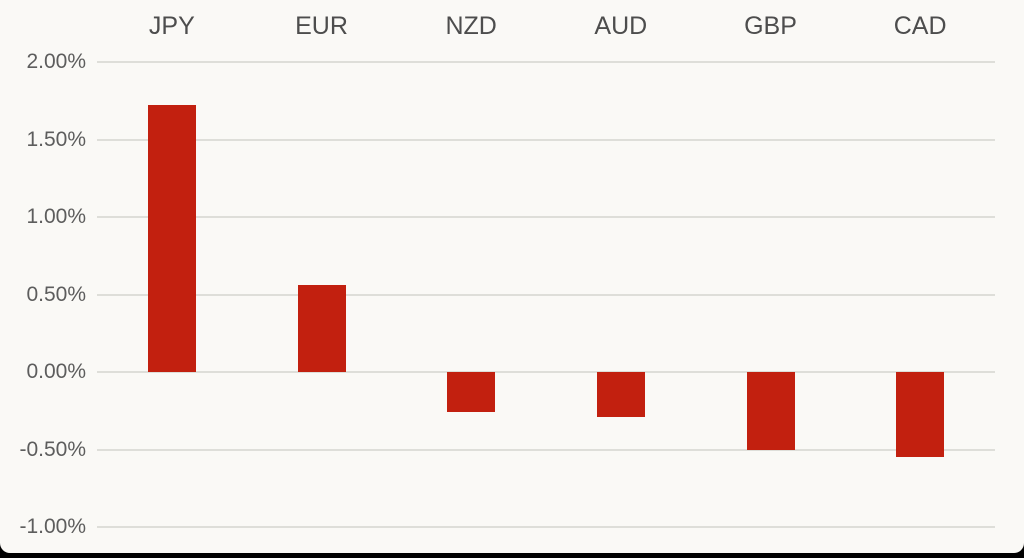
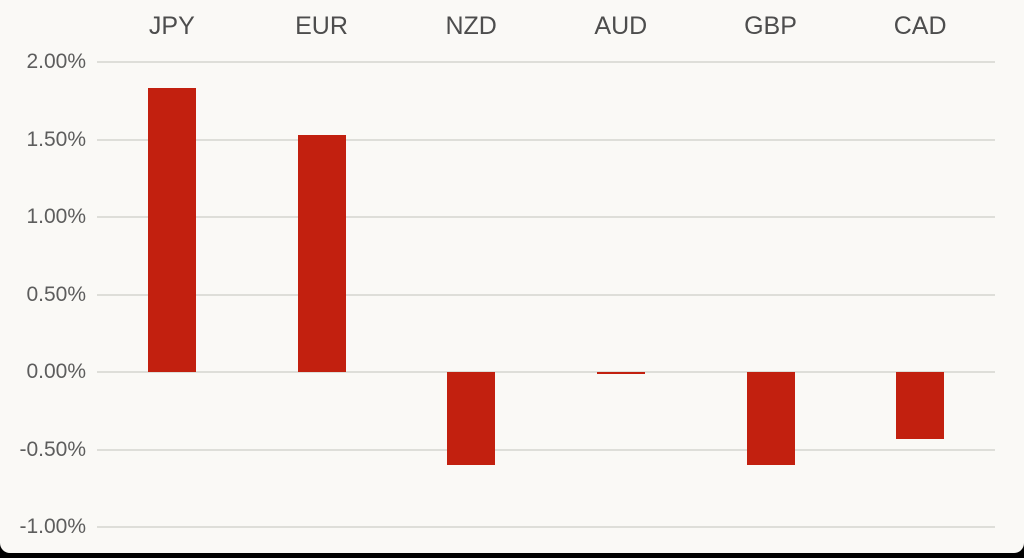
JPY: 1.72% -> 1.83%
EUR: 0.56% -> 1.53%
NZD: -0.26% -> -0.60%
AUD: -0.29% -> -0.01%
GBP: -0.50% -> -0.60%
CAD: -0.55% -> -0.43%
